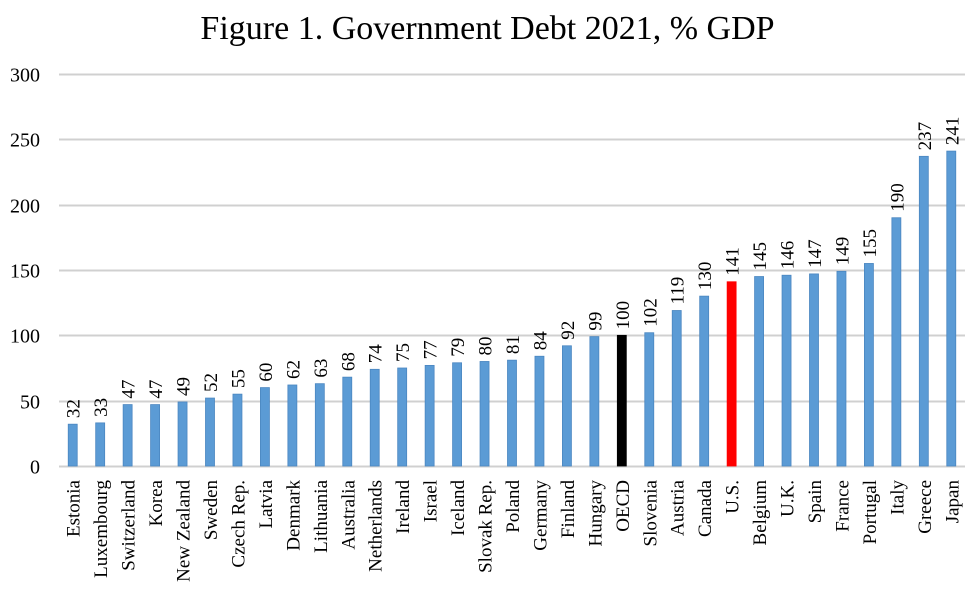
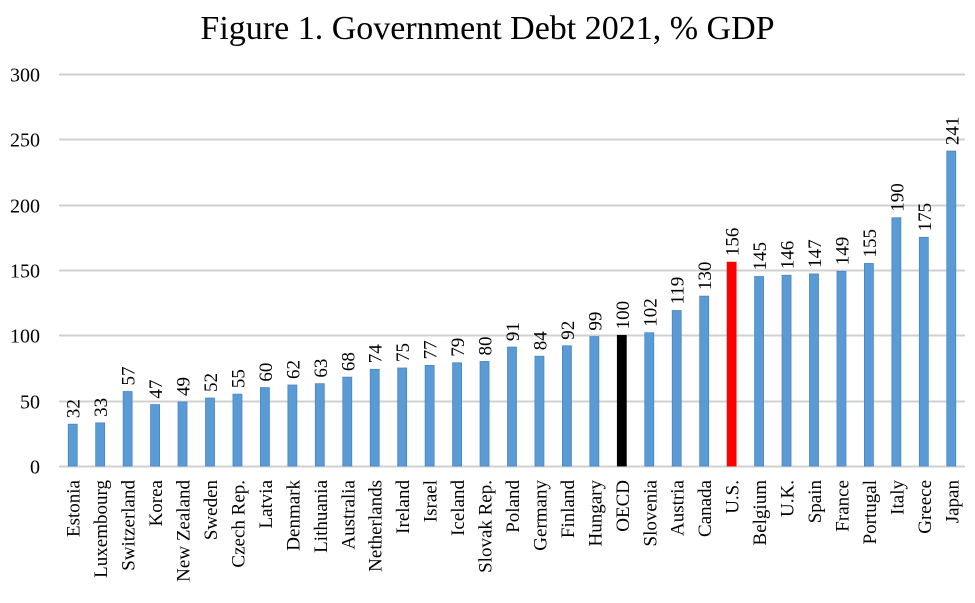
Switzerland: 47 -> 57
Poland: 81 -> 91
U.S.: 141 -> 156
Greece: 237 -> 175
